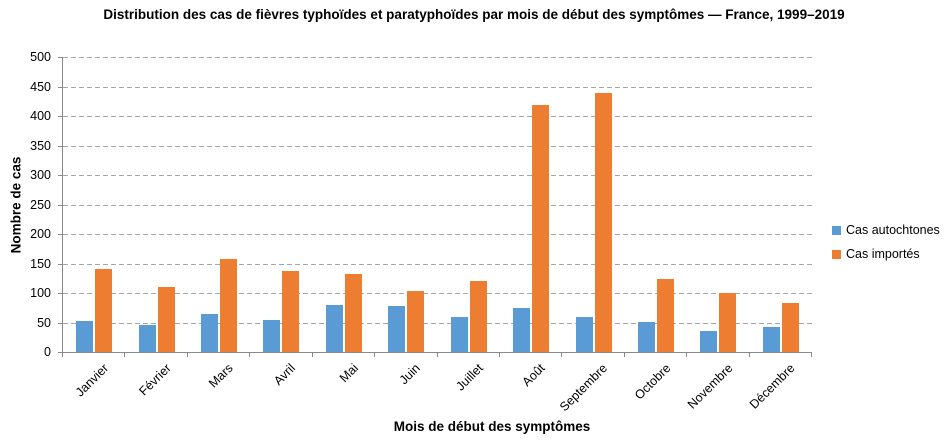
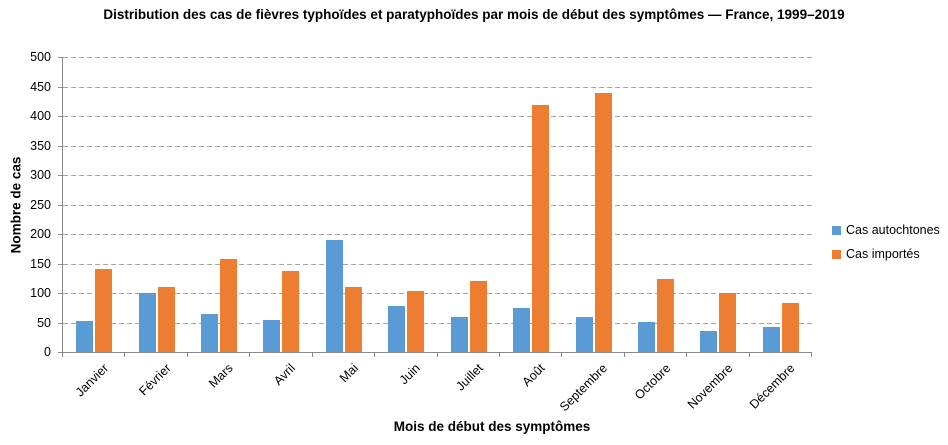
Cas autochtones/Février: 40 -> 100
Cas autochtones/Mai: 80 -> 190
Cas importés/Mai: 130 -> 110
